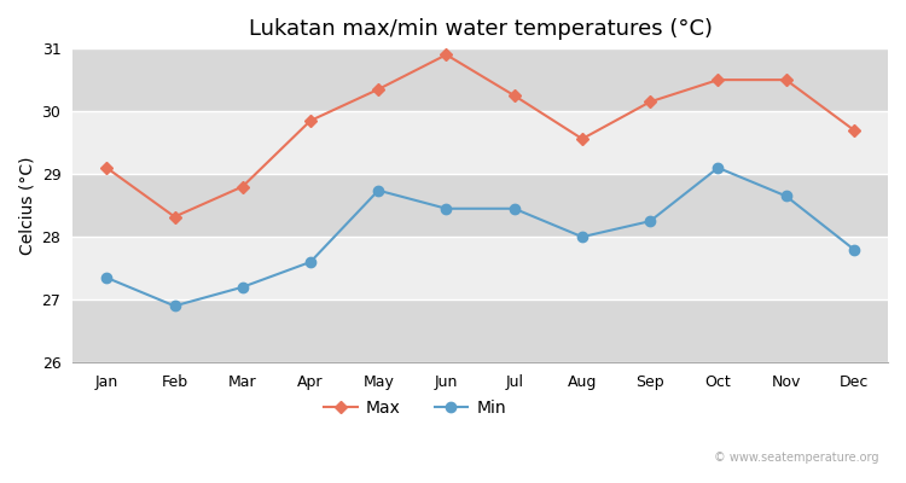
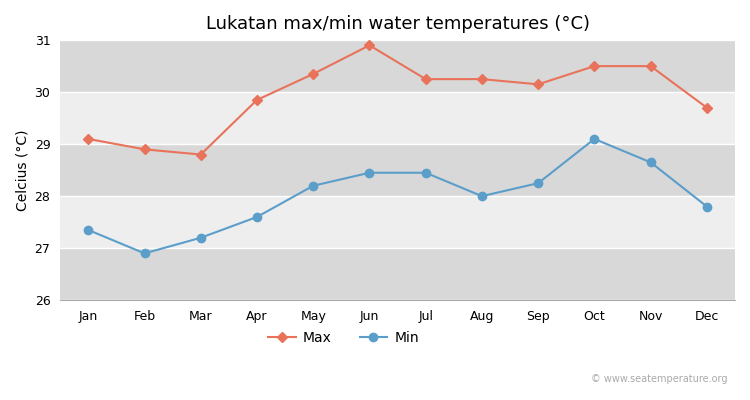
Max/Feb: 28.32 -> 28.90
Min/May: 28.74 -> 28.20
Max/Aug: 29.56 -> 30.25
